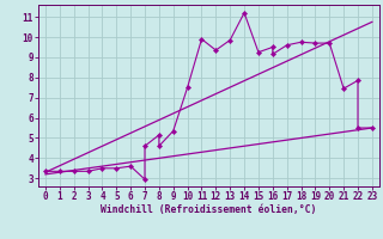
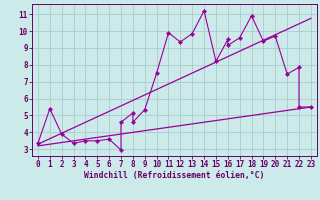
1: 3.4 -> 5.4
2: 3.4 -> 3.9
15: 9.2 -> 8.2
18: 9.8 -> 10.9
19: 9.7 -> 9.4
